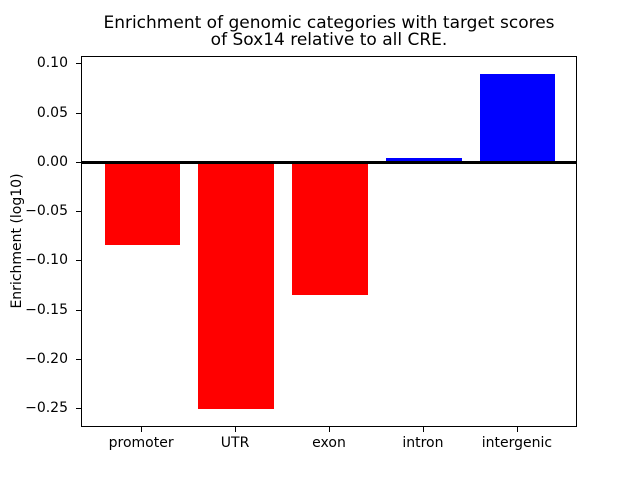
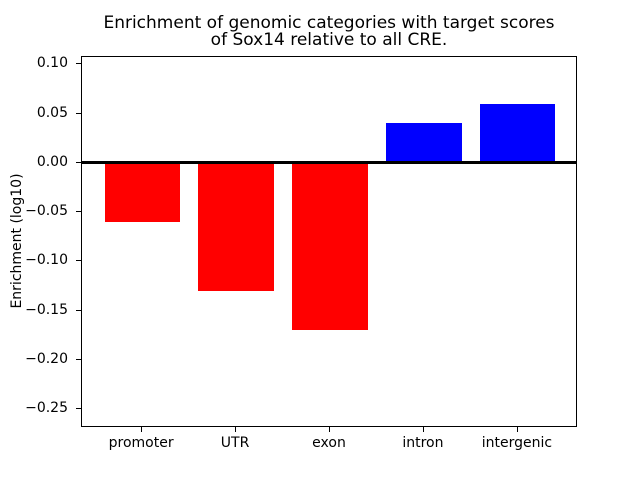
promoter: -0.08 -> -0.06
UTR: -0.25 -> -0.13
exon: -0.13 -> -0.17
intron: 0.01 -> 0.04
intergenic: 0.09 -> 0.06
